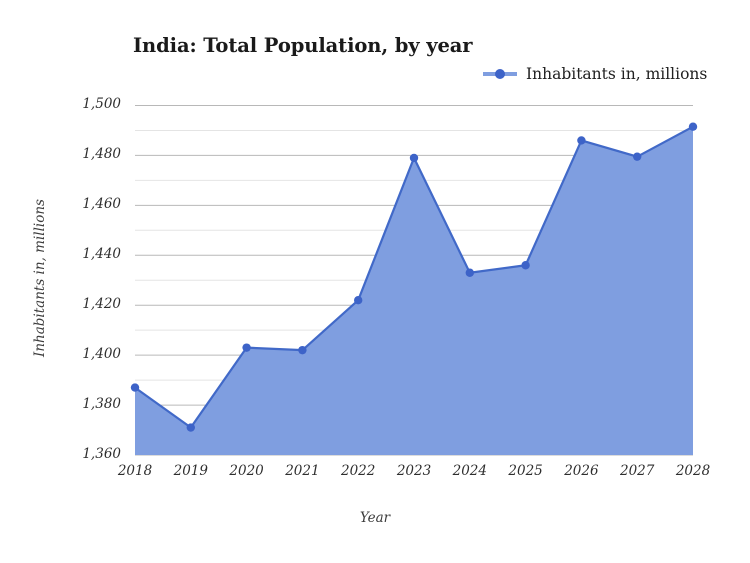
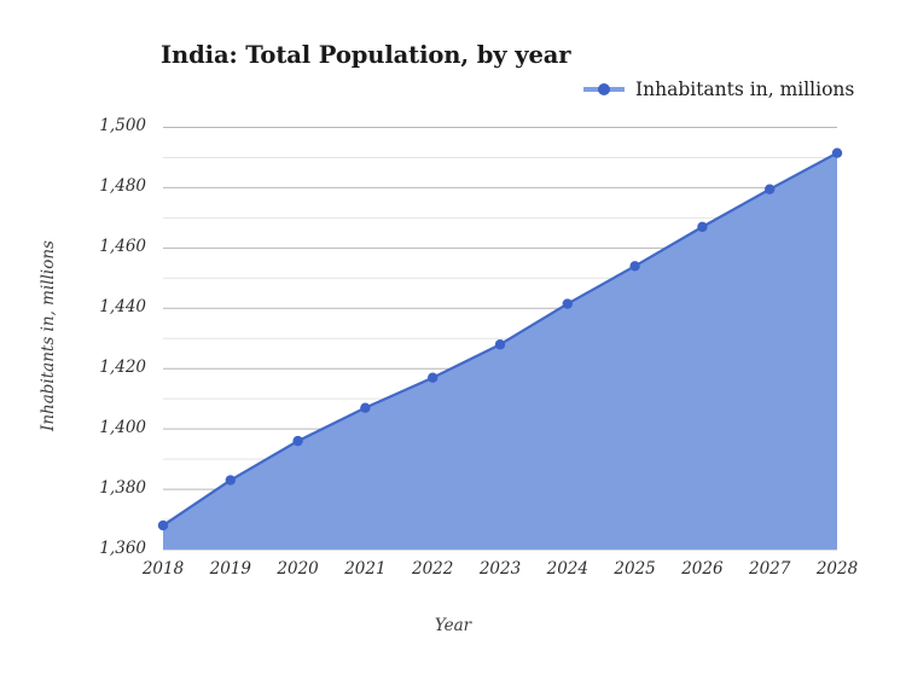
2018: 1387 -> 1368
2019: 1371 -> 1383
2020: 1403 -> 1396
2021: 1402 -> 1407
2022: 1422 -> 1417
2023: 1479 -> 1428
2024: 1433 -> 1442
2025: 1436 -> 1454
2026: 1486 -> 1467
